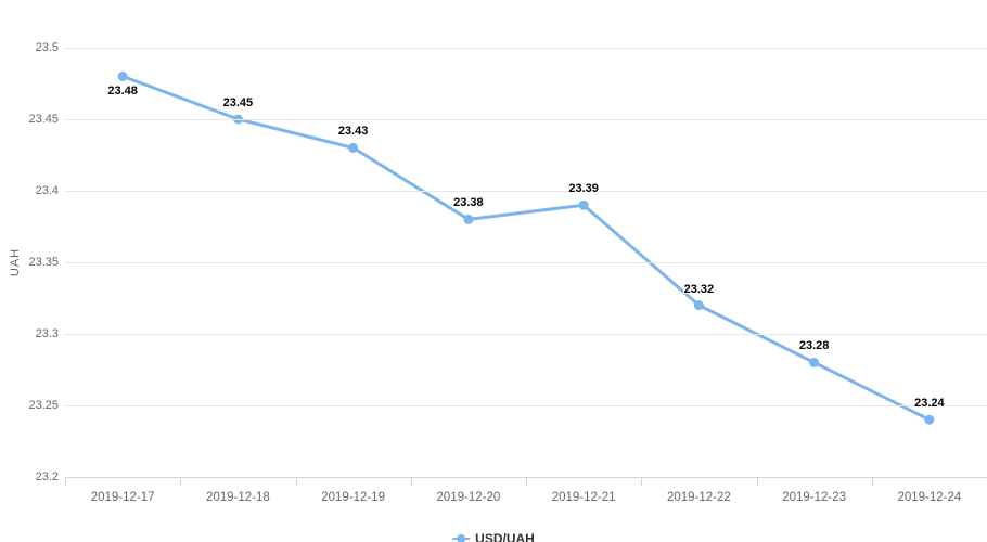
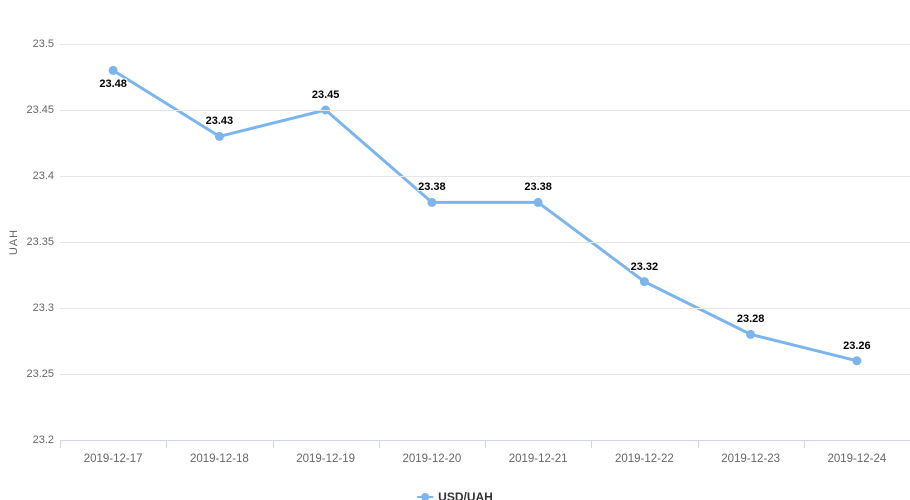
2019-12-18: 23.45 -> 23.43
2019-12-19: 23.43 -> 23.45
2019-12-21: 23.39 -> 23.38
2019-12-24: 23.24 -> 23.26
